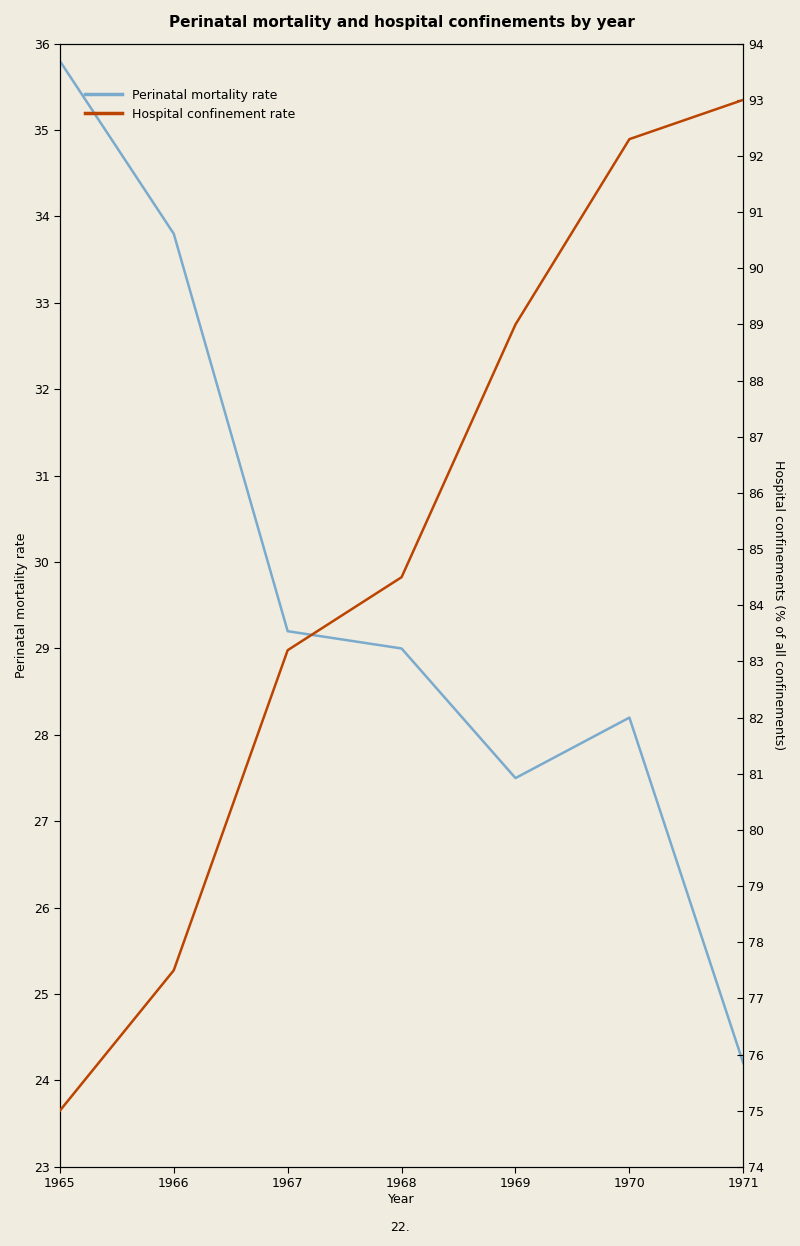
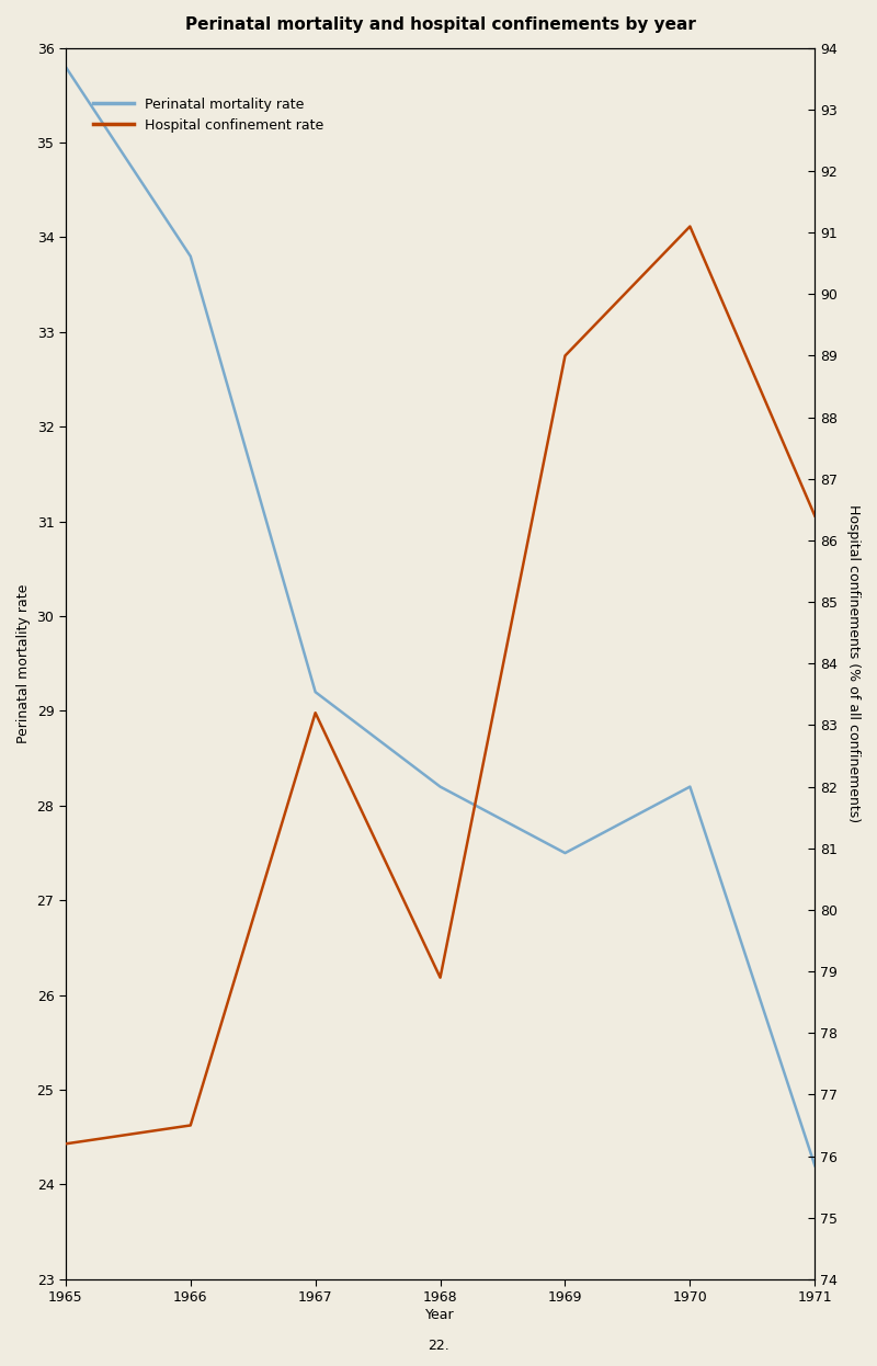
Hospital confinement rate/1965: 75.0 -> 76.2
Hospital confinement rate/1966: 77.5 -> 76.5
Perinatal mortality rate/1968: 29.0 -> 28.2
Hospital confinement rate/1968: 84.5 -> 78.9
Hospital confinement rate/1970: 92.3 -> 91.1
Hospital confinement rate/1971: 93.0 -> 86.4
